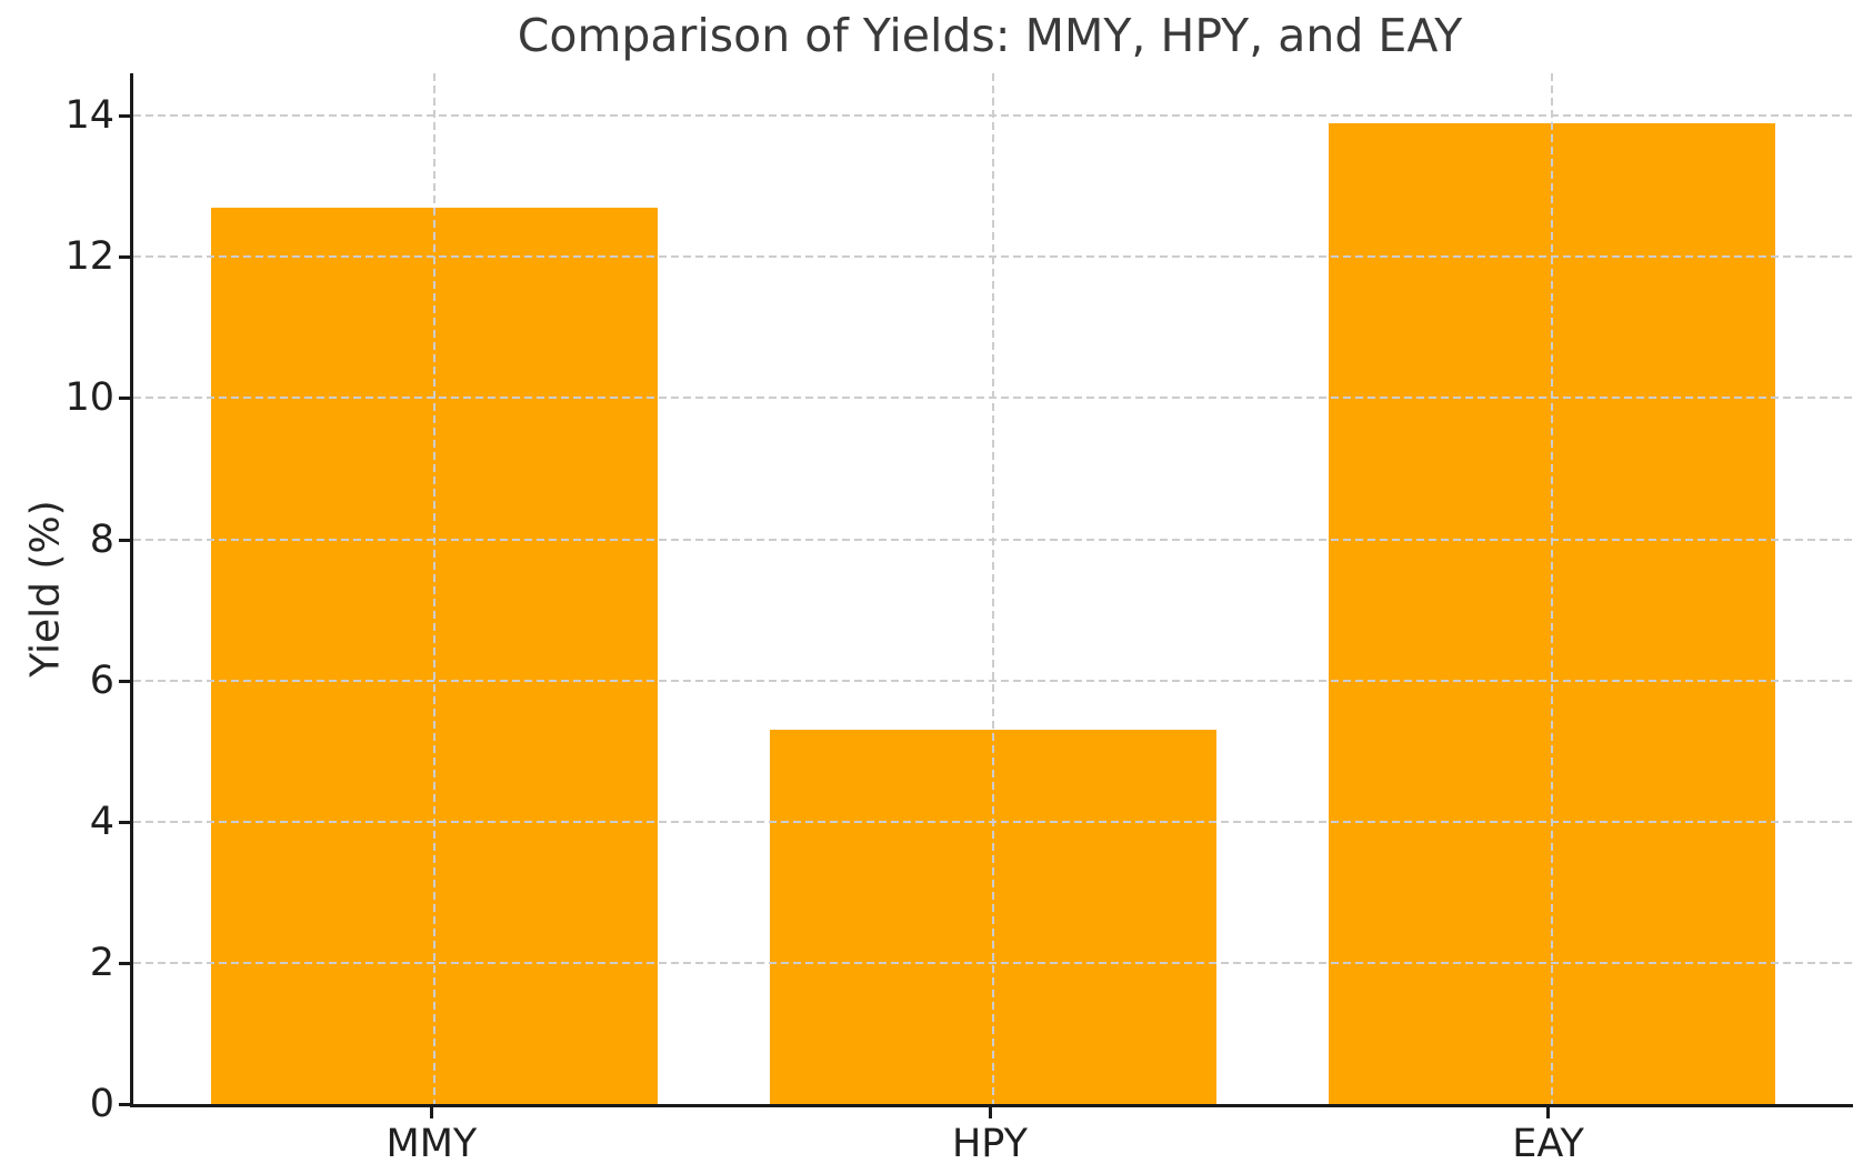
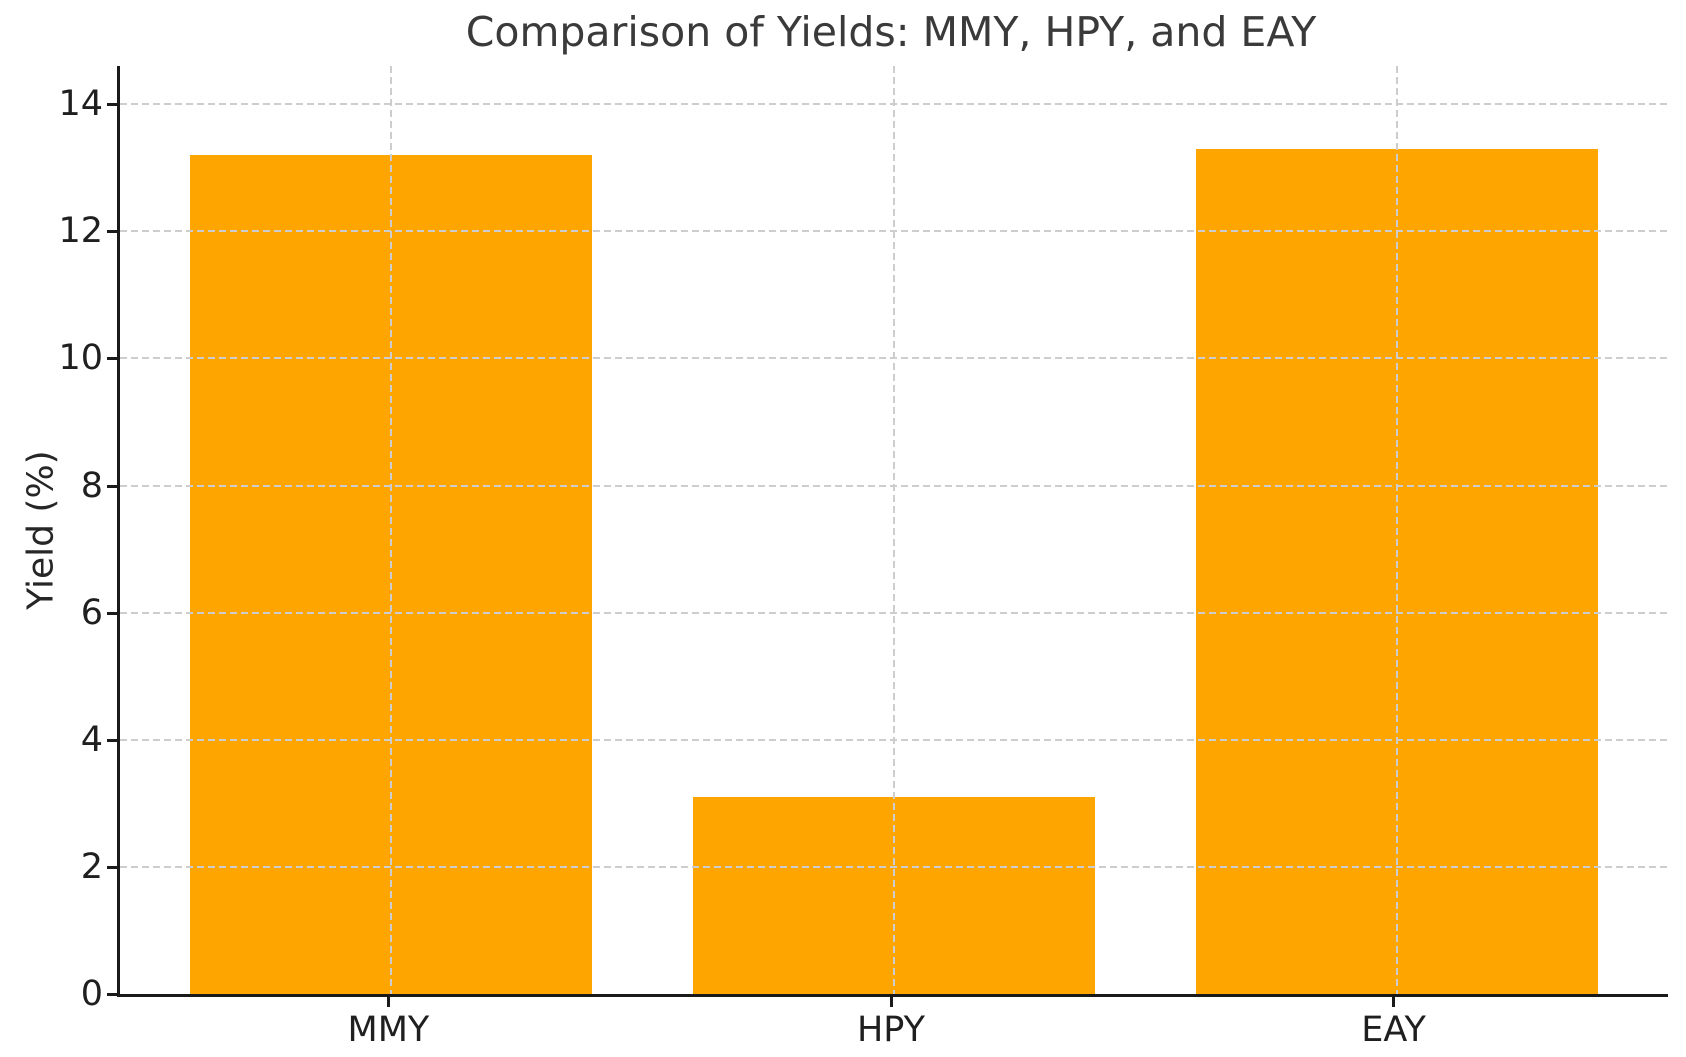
MMY: 12.7 -> 13.2
HPY: 5.3 -> 3.1
EAY: 13.9 -> 13.3
